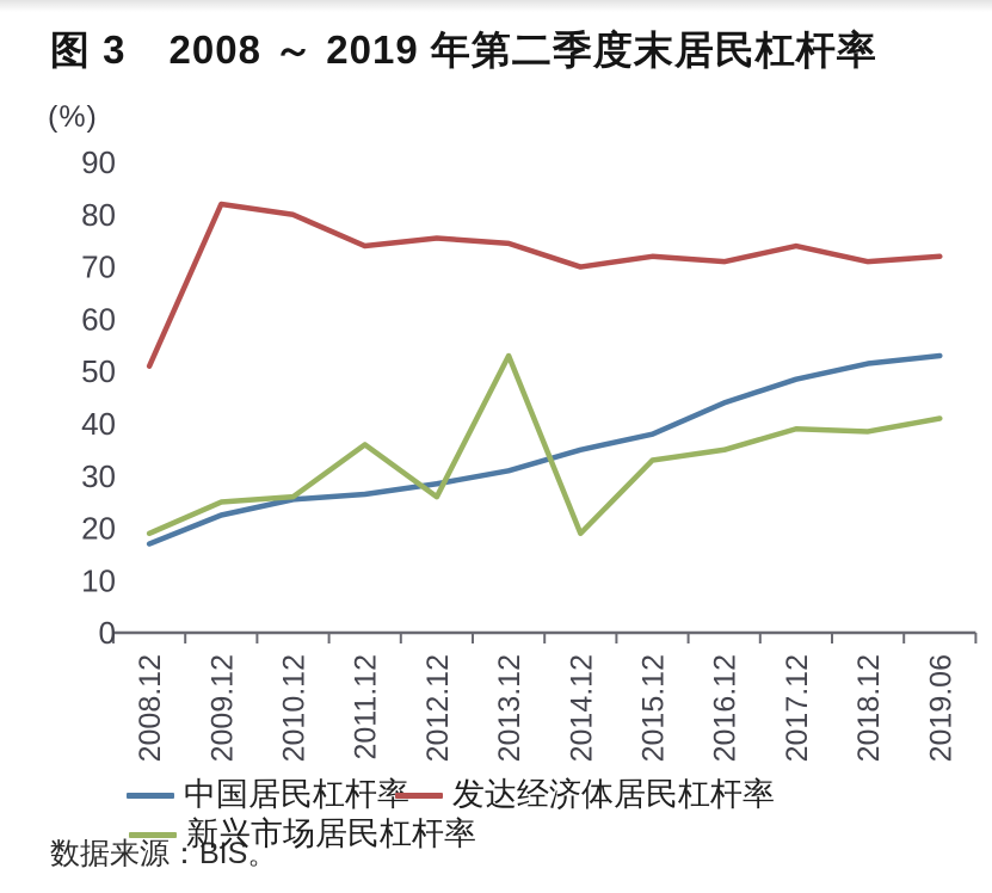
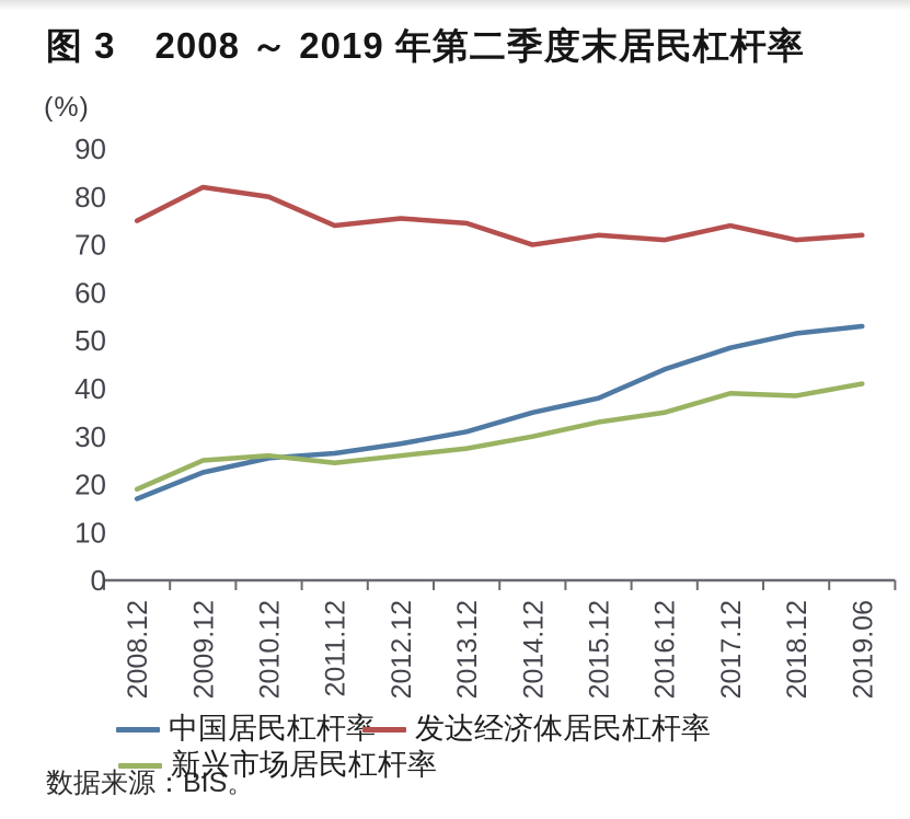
发达经济体居民杠杆率/2008.12: 51 -> 75
新兴市场居民杠杆率/2011.12: 36 -> 24
新兴市场居民杠杆率/2013.12: 53 -> 28
新兴市场居民杠杆率/2014.12: 19 -> 30
